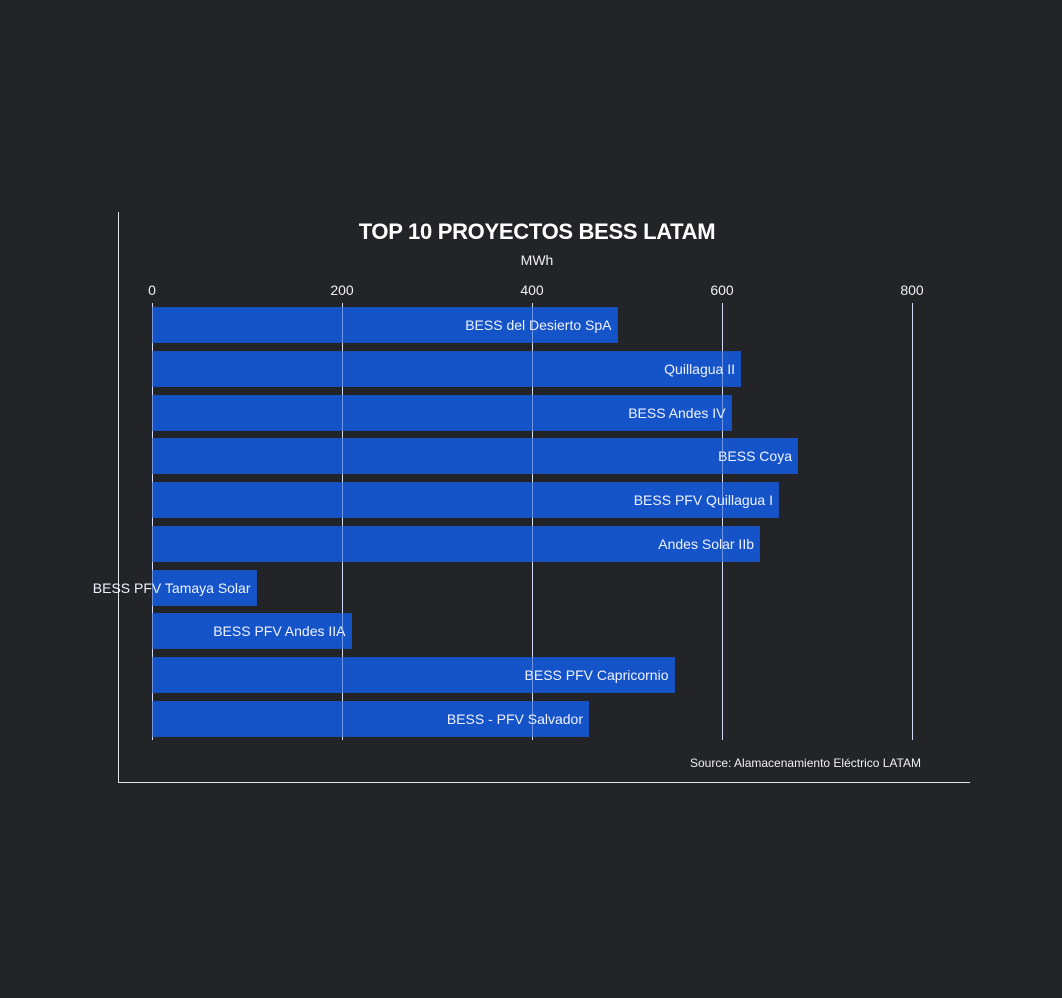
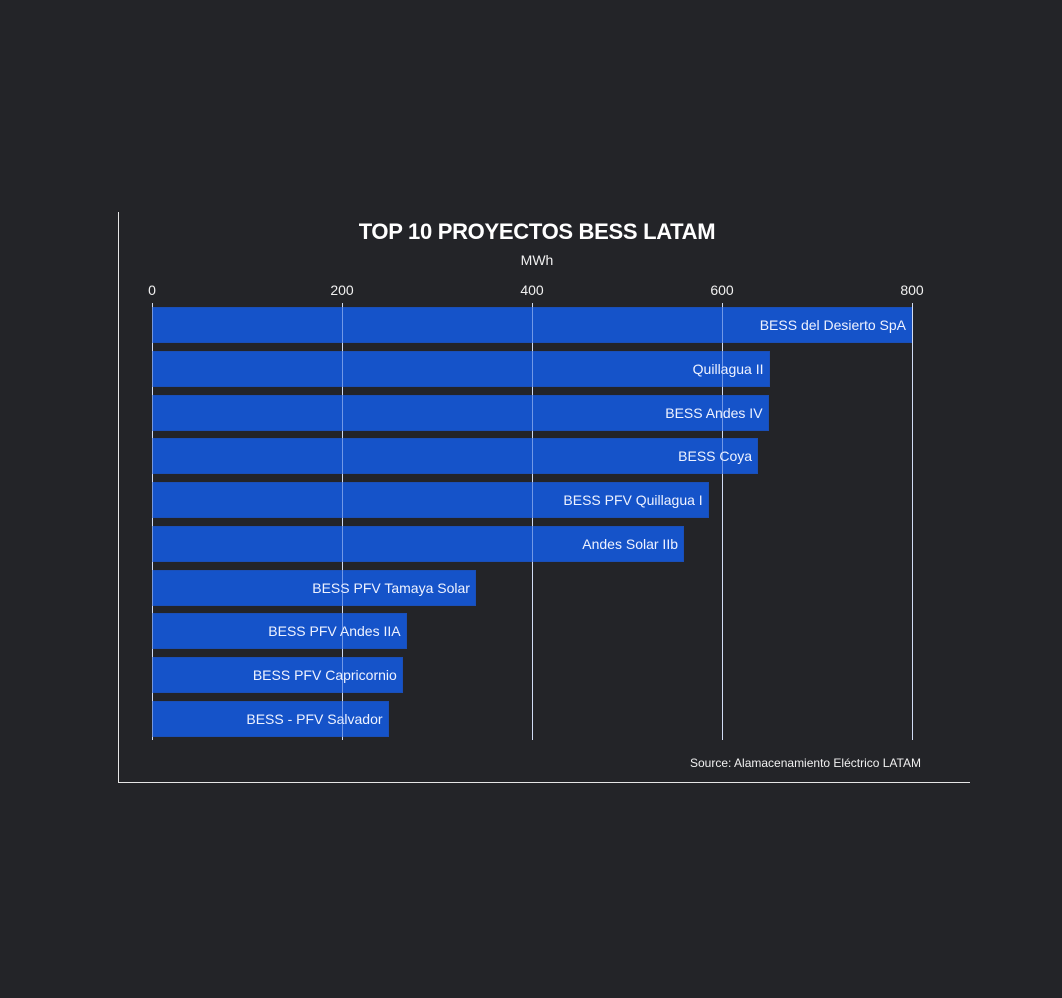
BESS del Desierto SpA: 490 -> 800
Quillagua II: 620 -> 650
BESS Andes IV: 610 -> 650
BESS Coya: 680 -> 640
BESS PFV Quillagua I: 660 -> 590
Andes Solar IIb: 640 -> 560
BESS PFV Tamaya Solar: 110 -> 340
BESS PFV Andes IIA: 210 -> 270
BESS PFV Capricornio: 550 -> 260
BESS - PFV Salvador: 460 -> 250
